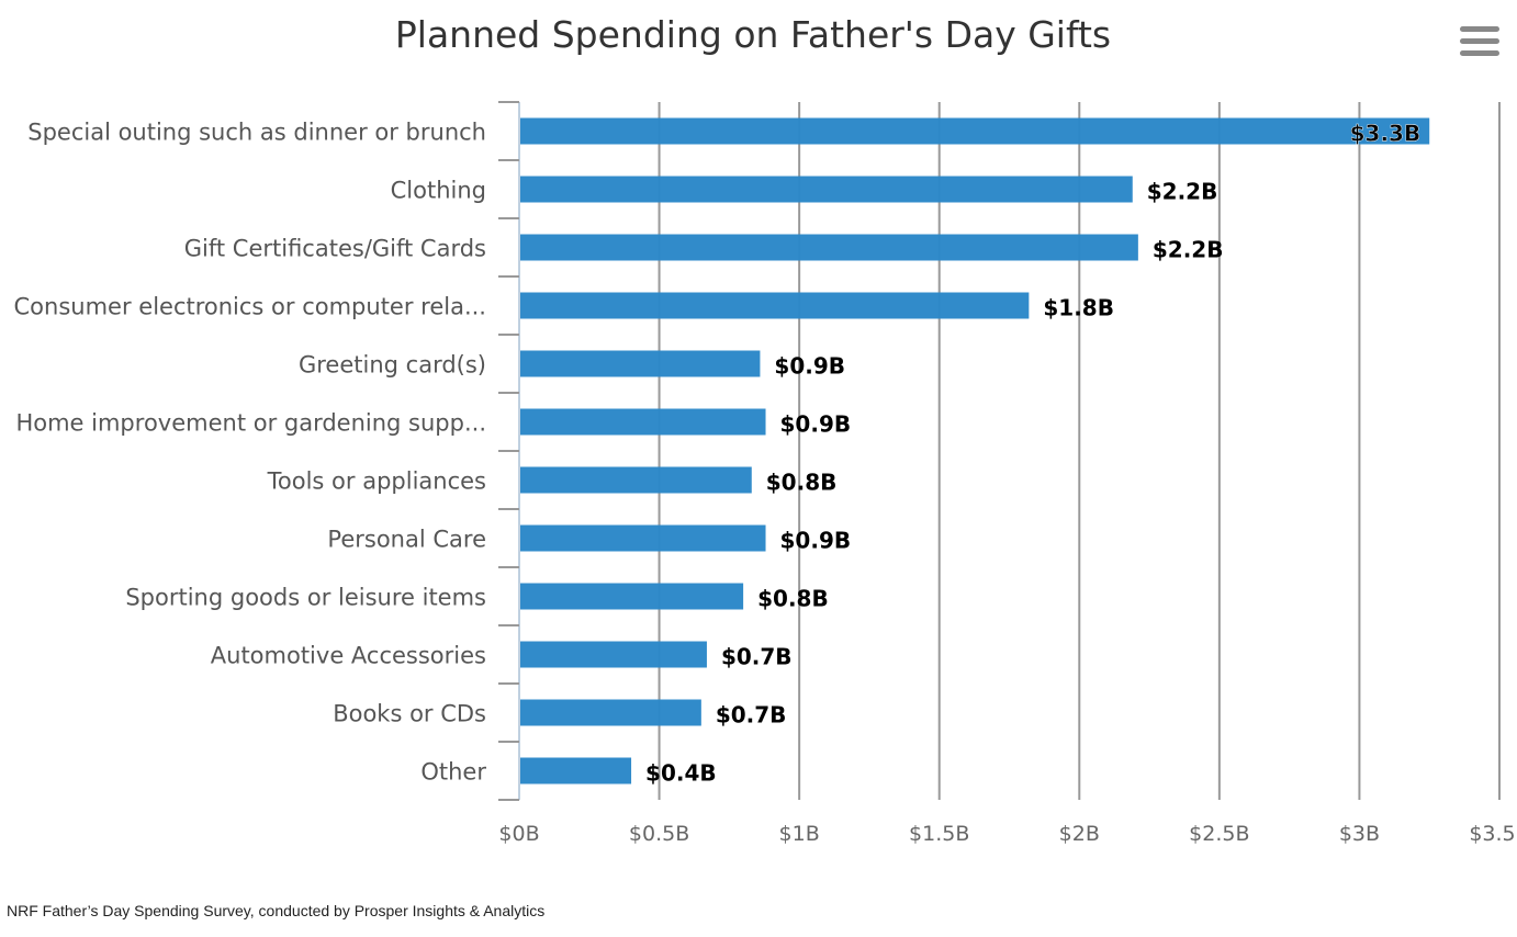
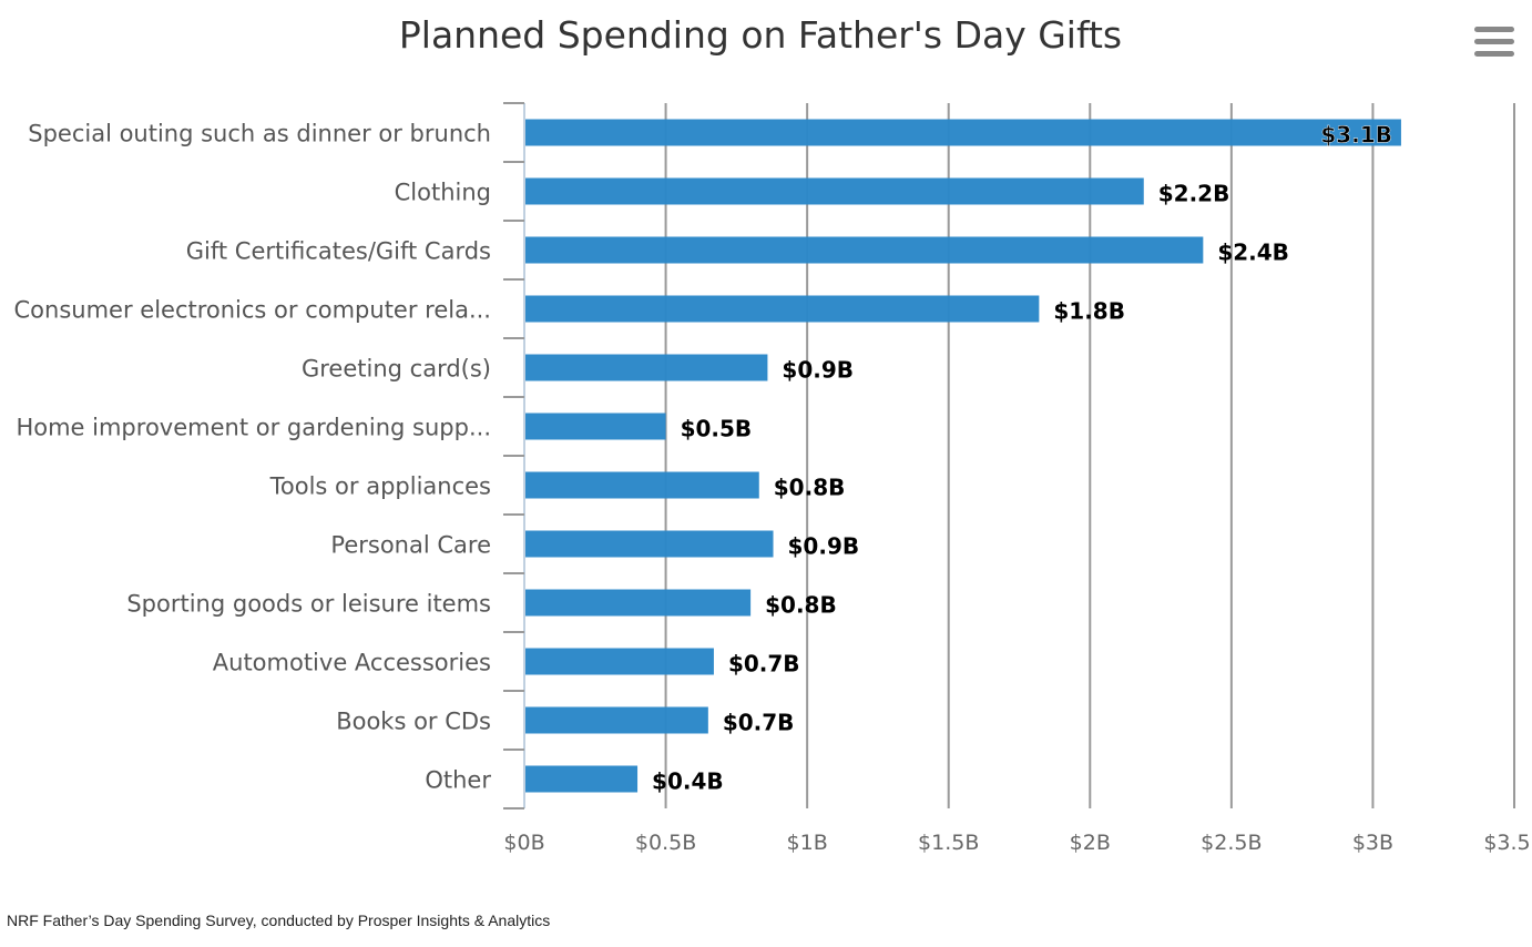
Special outing such as dinner or brunch: $3.3B -> $3.1B
Gift Certificates/Gift Cards: $2.2B -> $2.4B
Home improvement or gardening supp...: $0.9B -> $0.5B
